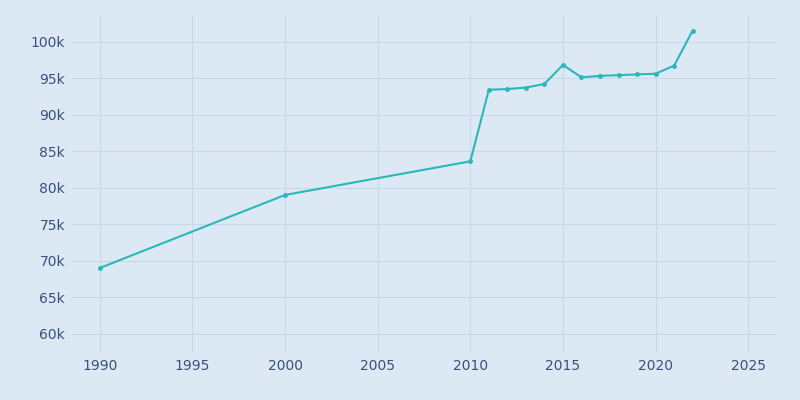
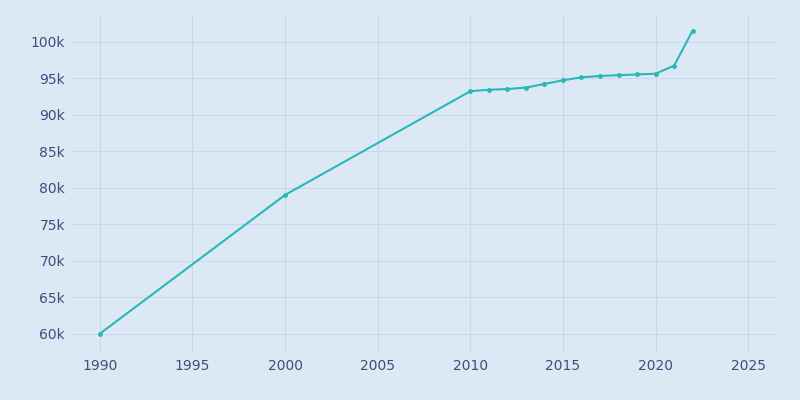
1990: 69.0k -> 60.0k
2010: 83.6k -> 93.2k
2015: 96.8k -> 94.7k
